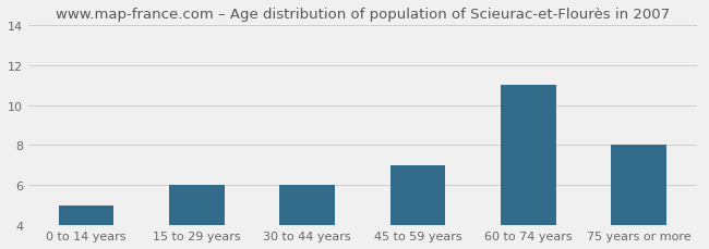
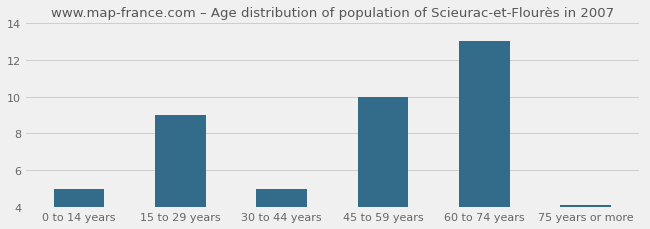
15 to 29 years: 6.0 -> 9.0
30 to 44 years: 6.0 -> 5.0
45 to 59 years: 7.0 -> 10.0
60 to 74 years: 11.0 -> 13.0
75 years or more: 8.0 -> 4.1
